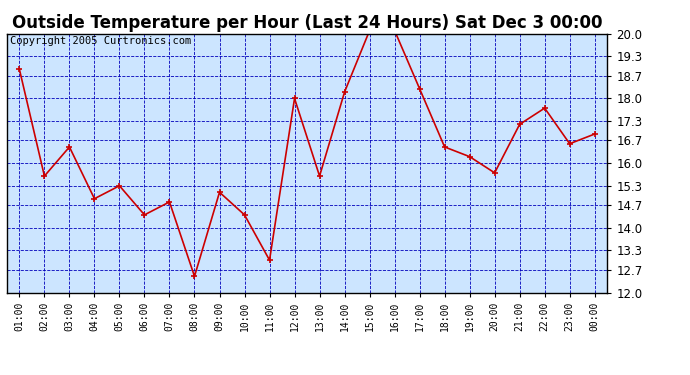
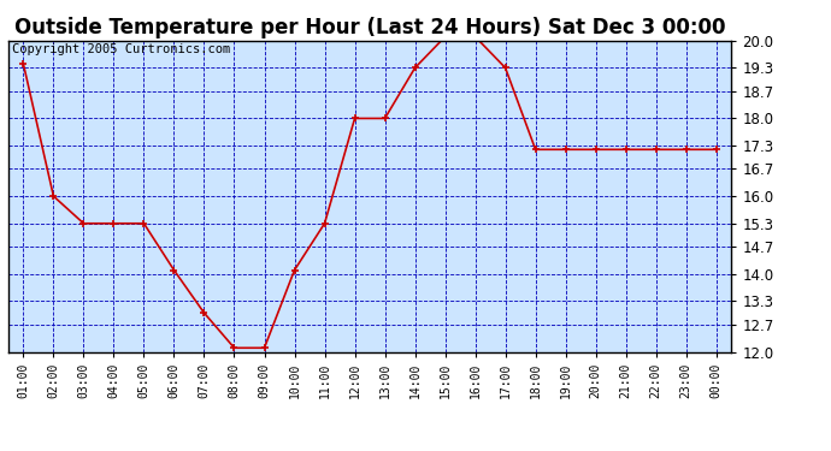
01:00: 18.9 -> 19.4
02:00: 15.6 -> 16.0
03:00: 16.5 -> 15.3
04:00: 14.9 -> 15.3
06:00: 14.4 -> 14.1
07:00: 14.8 -> 13.0
08:00: 12.5 -> 12.1
09:00: 15.1 -> 12.1
10:00: 14.4 -> 14.1
11:00: 13.0 -> 15.3
13:00: 15.6 -> 18.0
14:00: 18.2 -> 19.3
17:00: 18.3 -> 19.3
18:00: 16.5 -> 17.2
19:00: 16.2 -> 17.2
20:00: 15.7 -> 17.2
22:00: 17.7 -> 17.2
23:00: 16.6 -> 17.2
00:00: 16.9 -> 17.2
